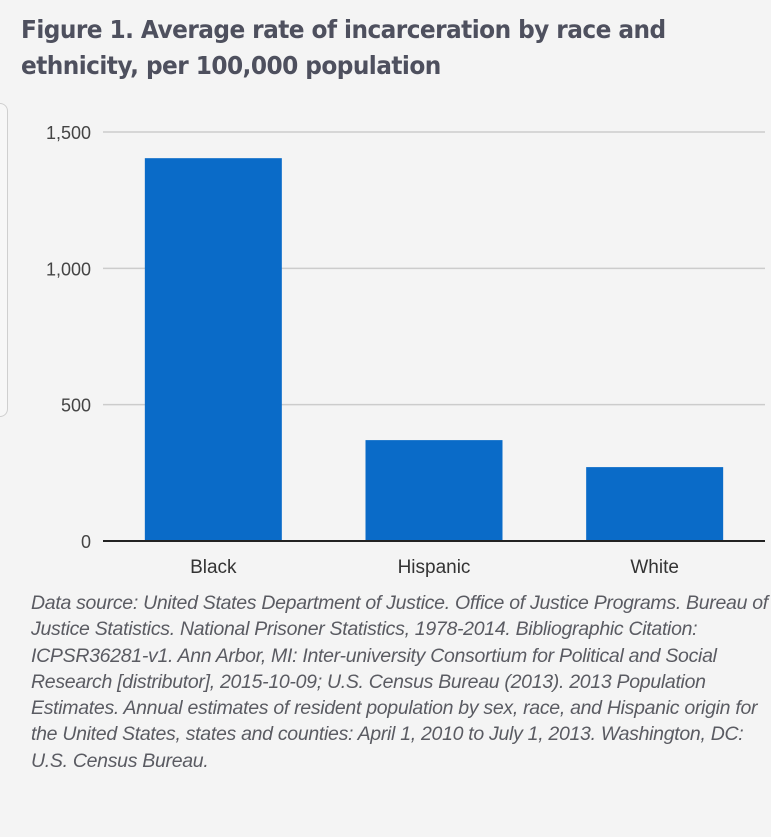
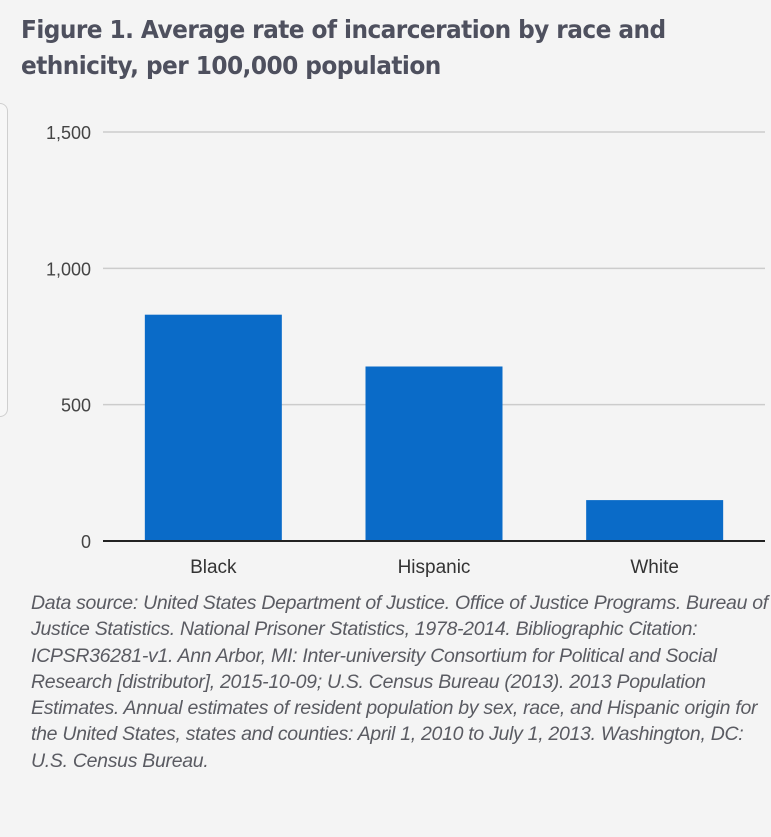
Black: 1400 -> 830
Hispanic: 370 -> 640
White: 270 -> 150
